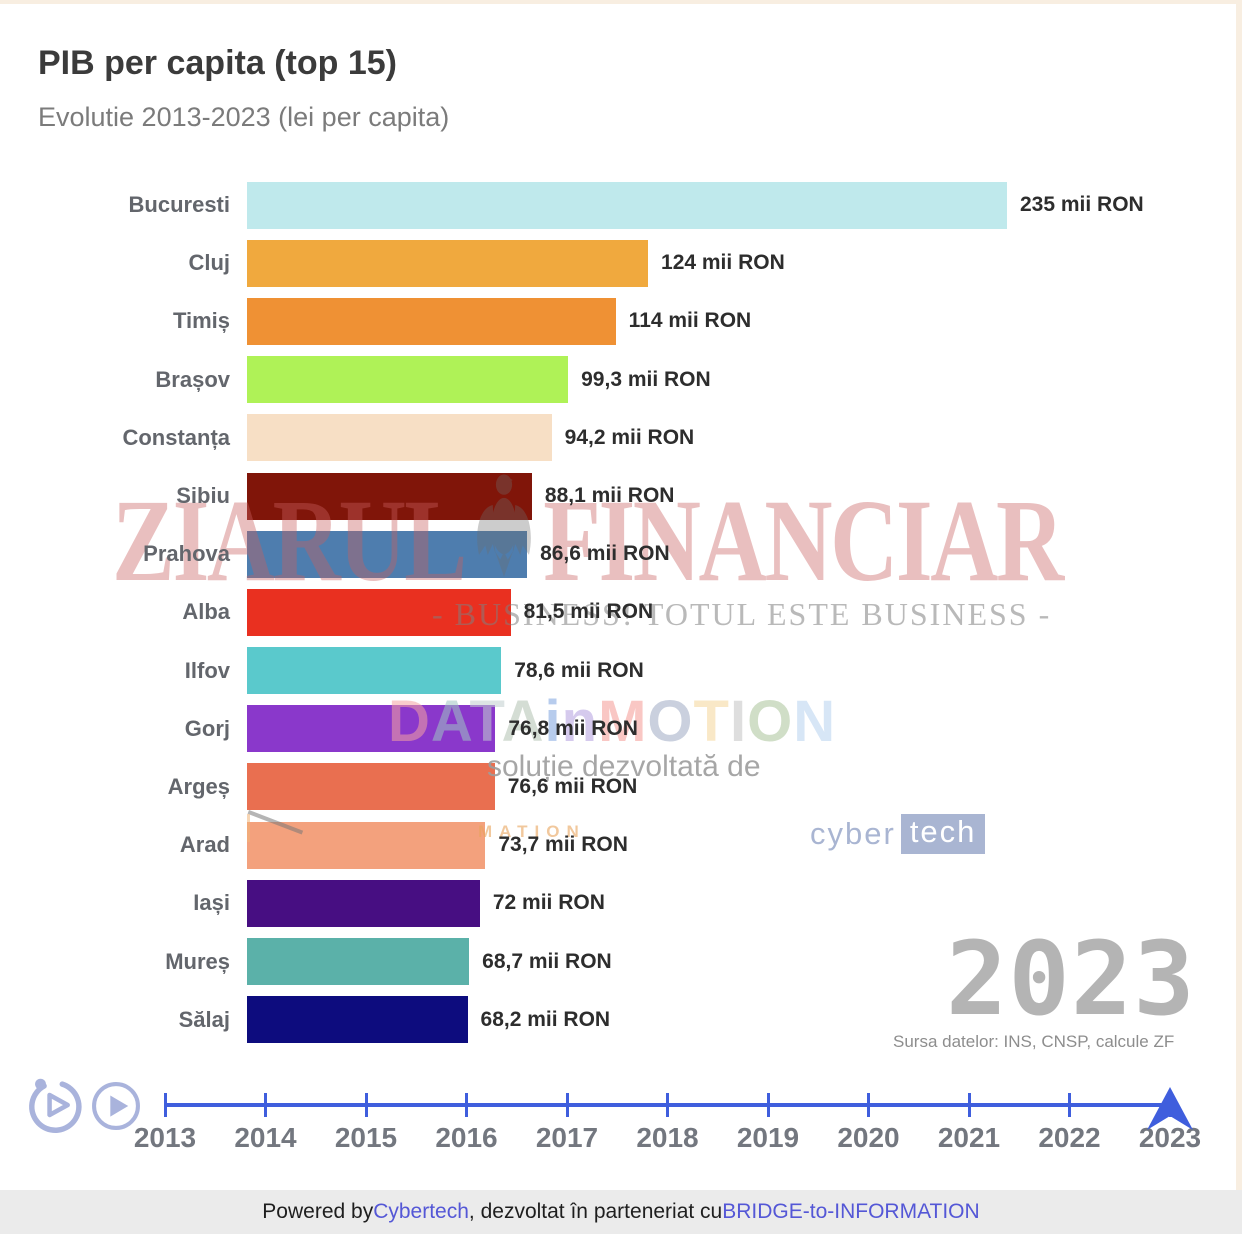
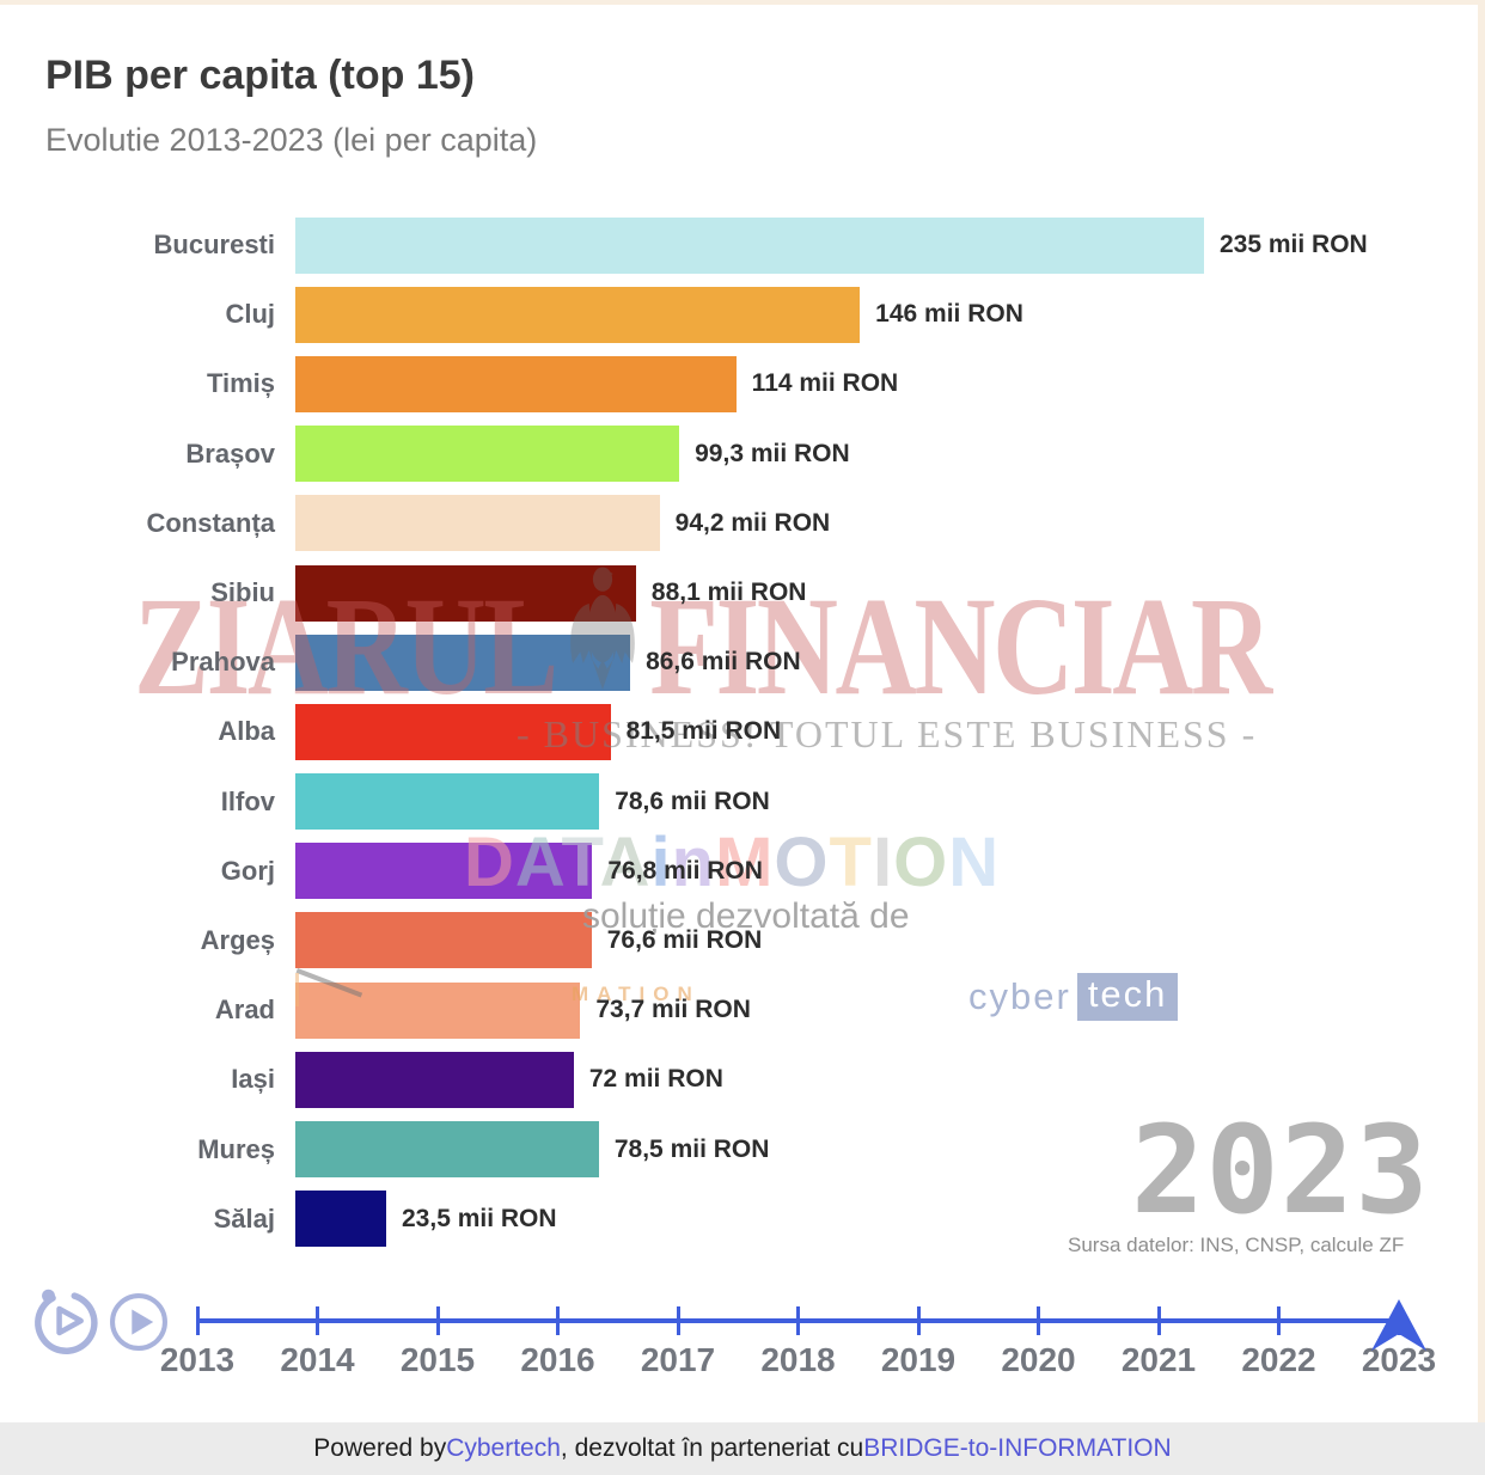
Cluj: 124 -> 146
Mureș: 68,7 -> 78,5
Sălaj: 68,2 -> 23,5
